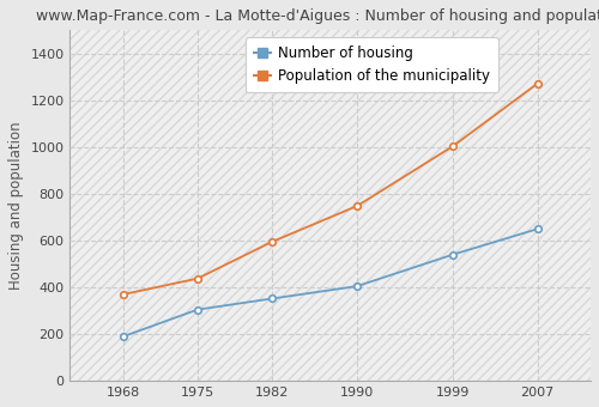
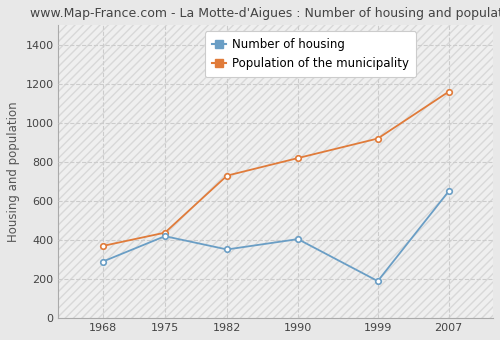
Number of housing/1968: 190 -> 290
Number of housing/1975: 300 -> 420
Population of the municipality/1982: 600 -> 730
Population of the municipality/1990: 750 -> 820
Number of housing/1999: 540 -> 190
Population of the municipality/1999: 1000 -> 920
Population of the municipality/2007: 1270 -> 1160
